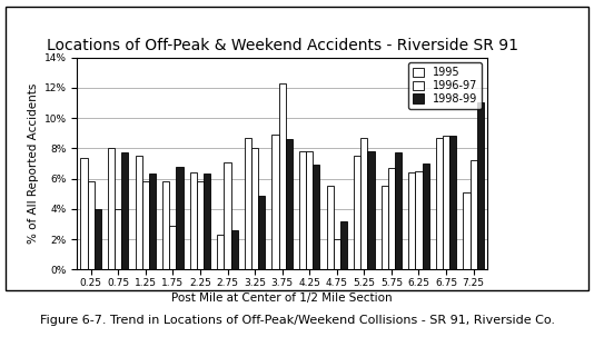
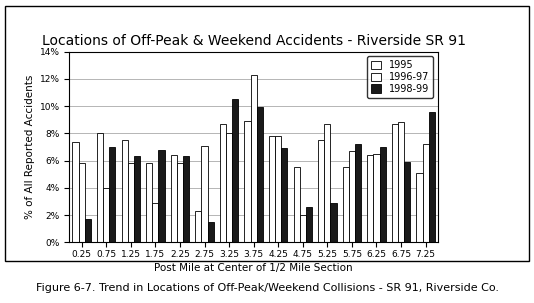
1998-99/0.25: 4.0% -> 1.7%
1998-99/0.75: 7.7% -> 7.0%
1998-99/2.75: 2.6% -> 1.5%
1998-99/3.25: 4.9% -> 10.5%
1998-99/3.75: 8.6% -> 9.9%
1998-99/4.75: 3.2% -> 2.6%
1998-99/5.25: 7.8% -> 2.9%
1998-99/5.75: 7.7% -> 7.2%
1998-99/6.75: 8.8% -> 5.9%
1998-99/7.25: 11.0% -> 9.6%
